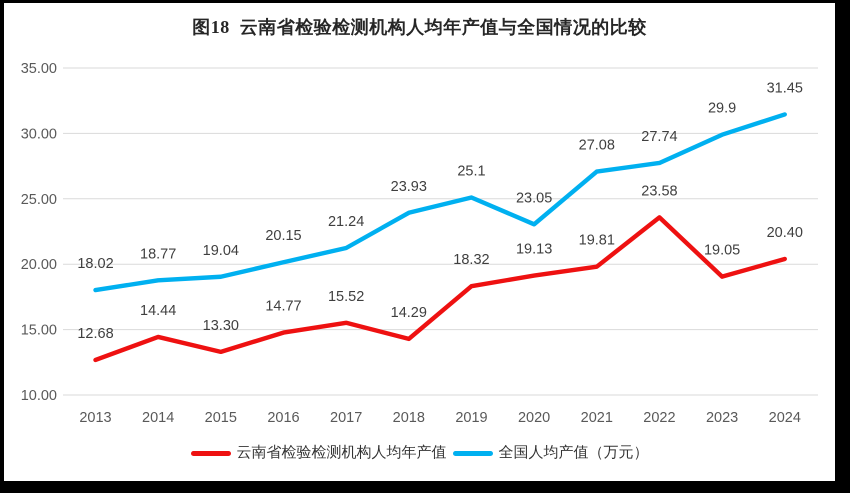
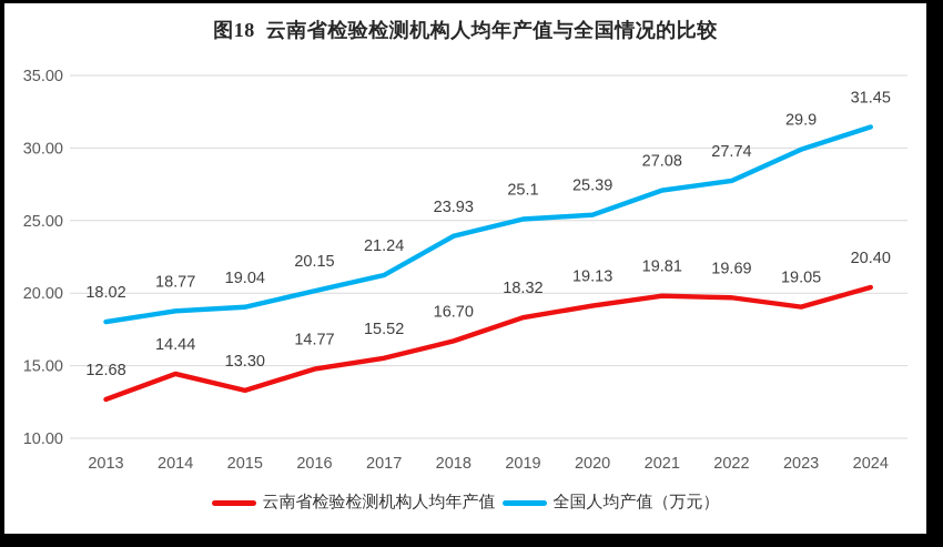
云南省检验检测机构人均年产值/2018: 14.29 -> 16.70
全国人均产值（万元）/2020: 23.05 -> 25.39
云南省检验检测机构人均年产值/2022: 23.58 -> 19.69
